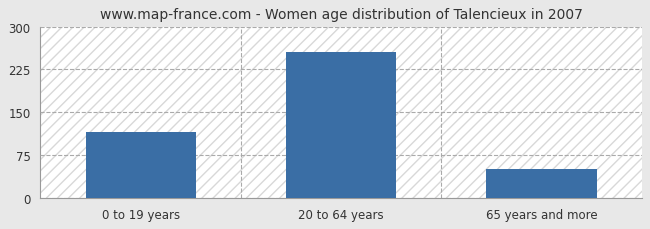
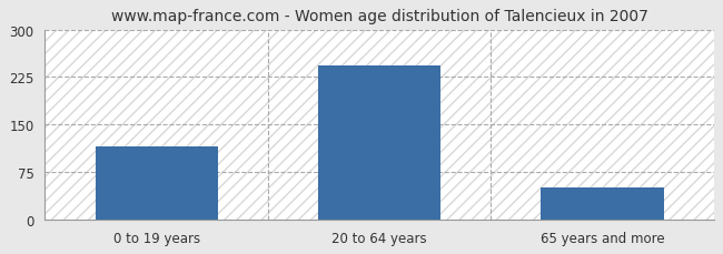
20 to 64 years: 256 -> 243
